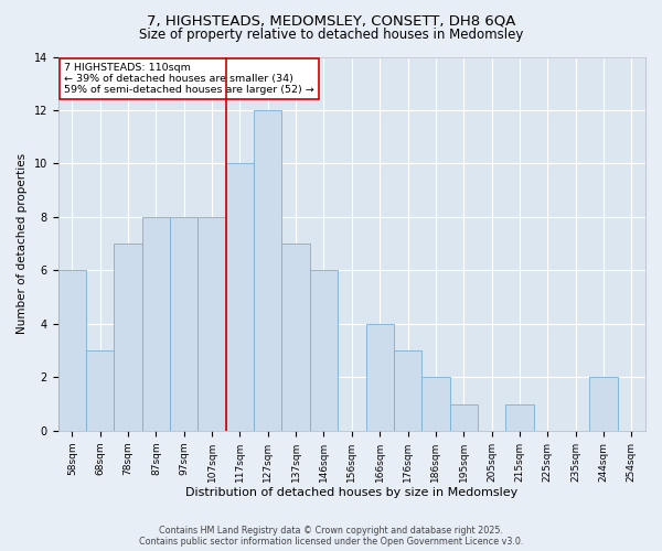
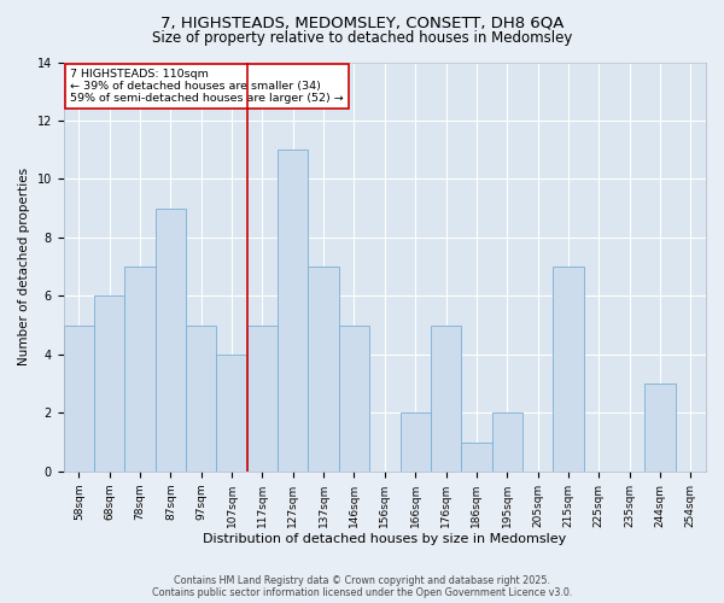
58sqm: 6 -> 5
68sqm: 3 -> 6
87sqm: 8 -> 9
97sqm: 8 -> 5
107sqm: 8 -> 4
117sqm: 10 -> 5
127sqm: 12 -> 11
146sqm: 6 -> 5
166sqm: 4 -> 2
176sqm: 3 -> 5
186sqm: 2 -> 1
195sqm: 1 -> 2
215sqm: 1 -> 7
244sqm: 2 -> 3
